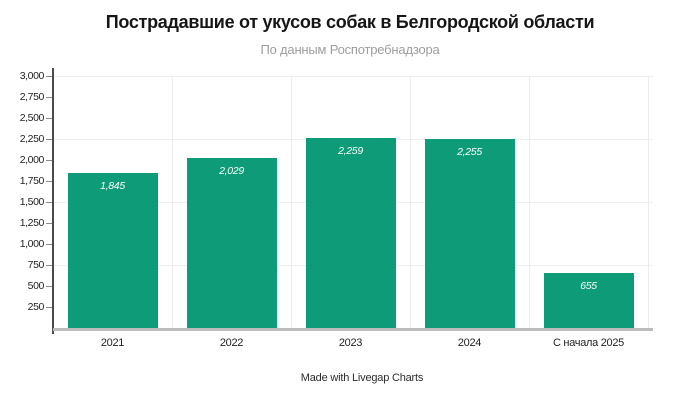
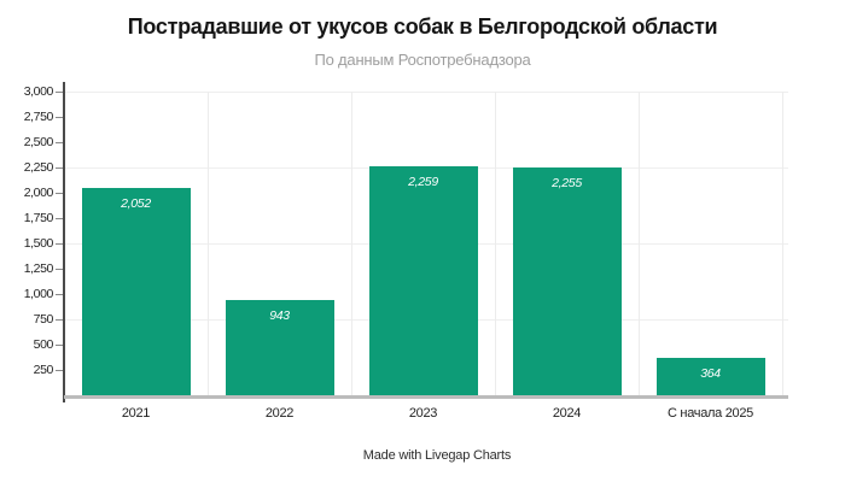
2021: 1,845 -> 2,052
2022: 2,029 -> 943
С начала 2025: 655 -> 364
